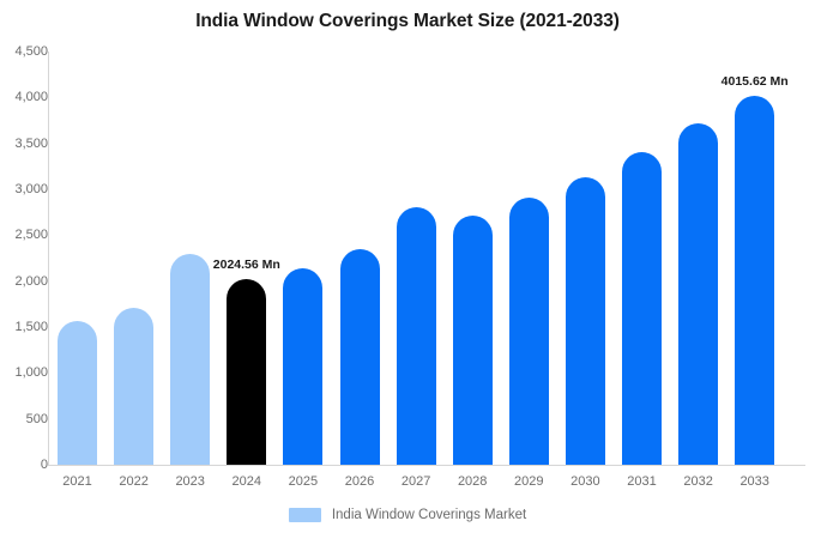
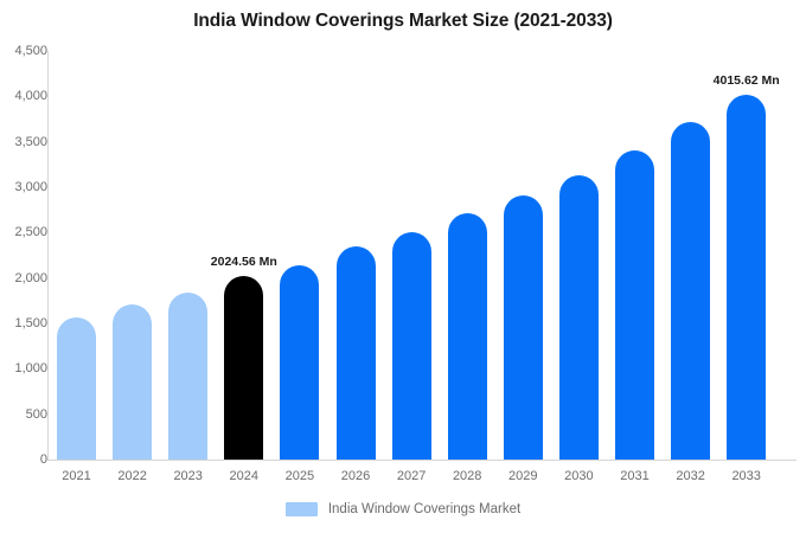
2023: 2300 -> 1800
2027: 2800 -> 2500
